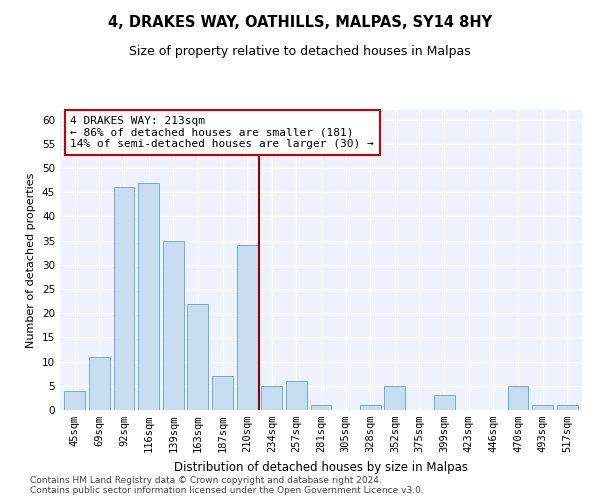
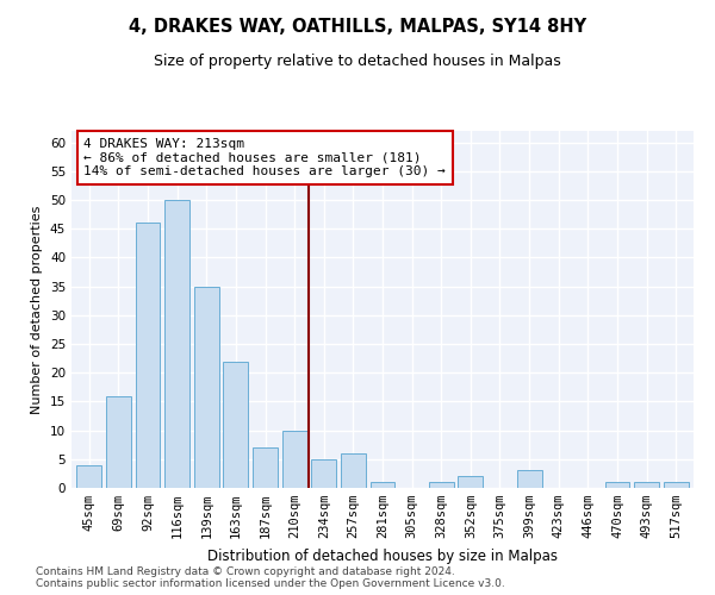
69sqm: 11 -> 16
116sqm: 47 -> 50
210sqm: 34 -> 10
352sqm: 5 -> 2
470sqm: 5 -> 1
